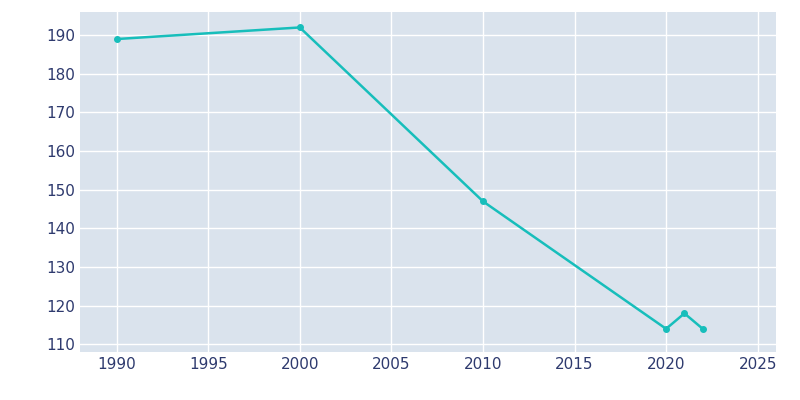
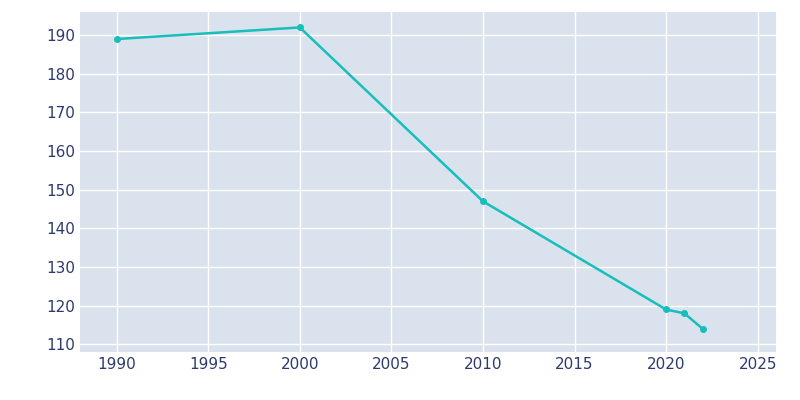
2020: 114 -> 119
